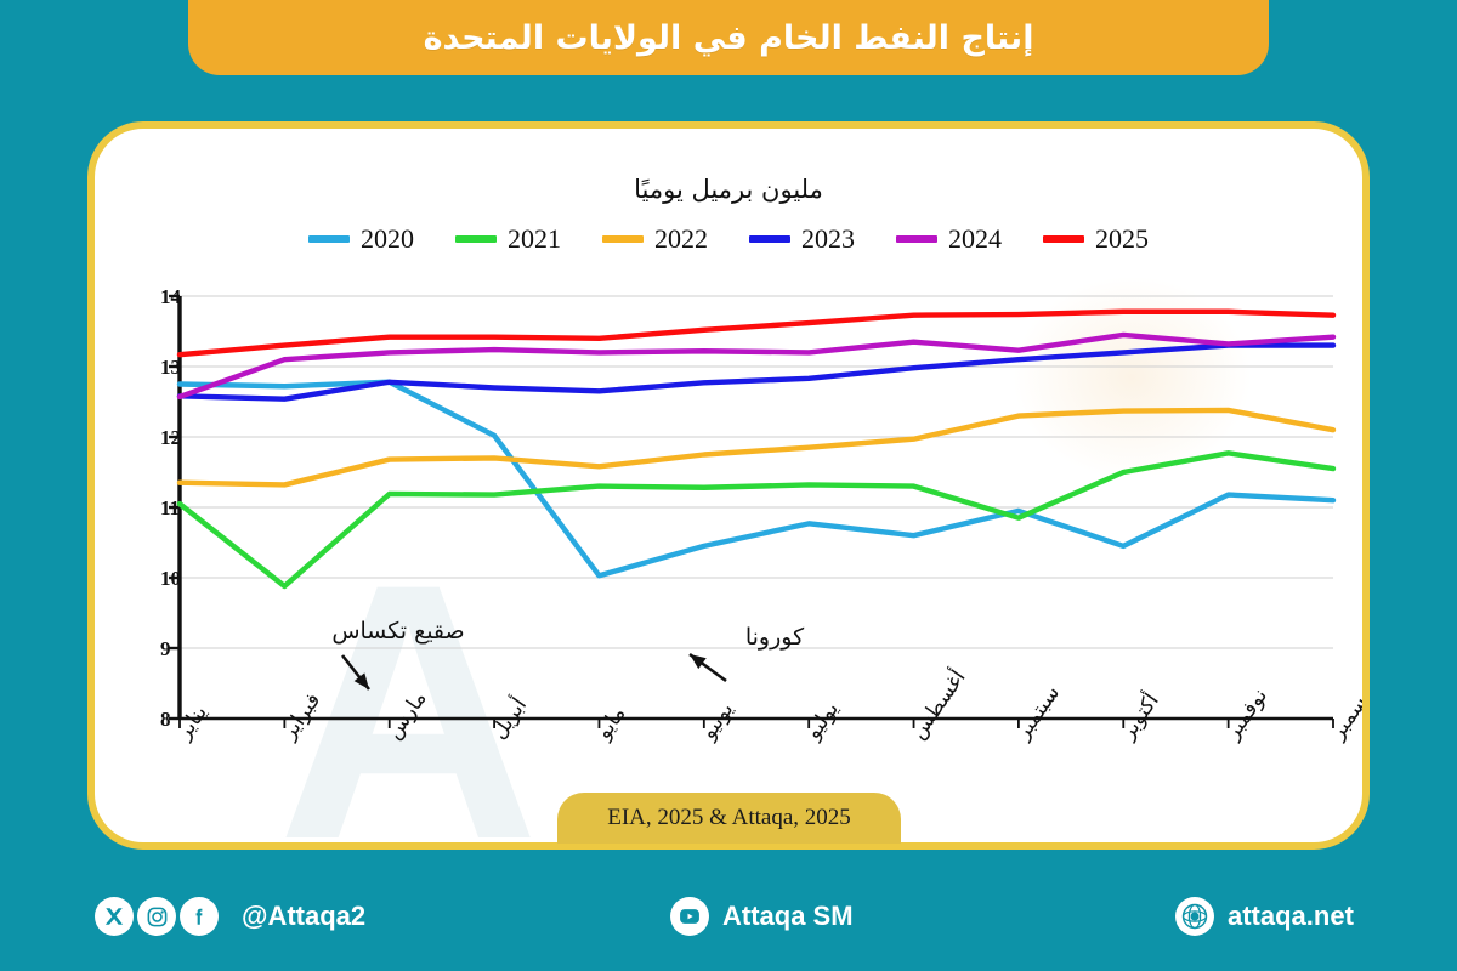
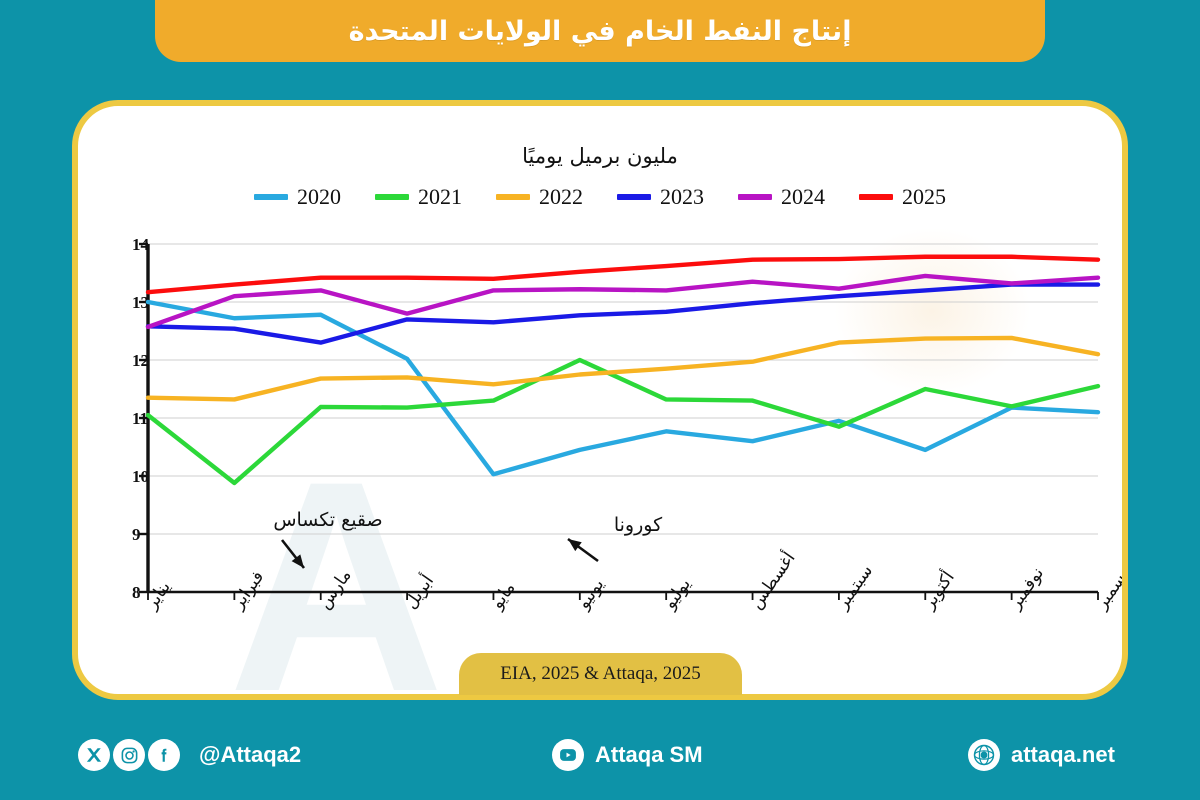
2020/يناير: 12.8 -> 13.0
2023/مارس: 12.8 -> 12.3
2024/أبريل: 13.2 -> 12.8
2021/يونيو: 11.3 -> 12.0
2021/نوفمبر: 11.8 -> 11.2
